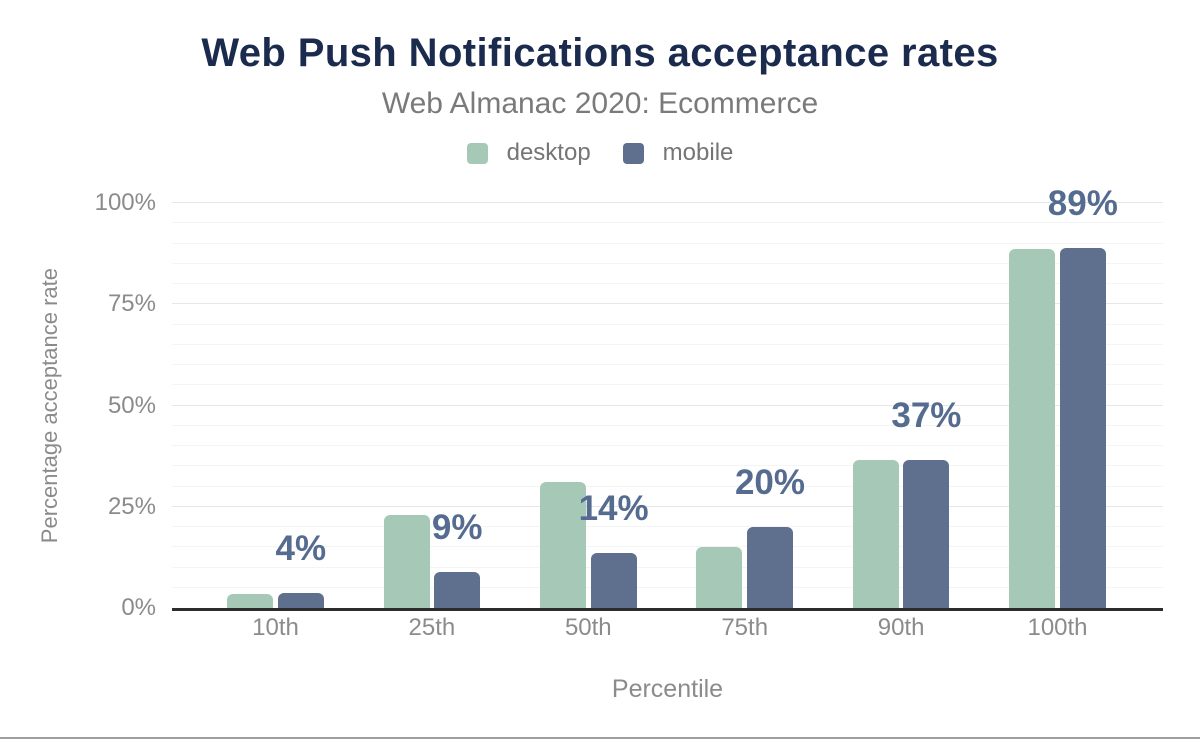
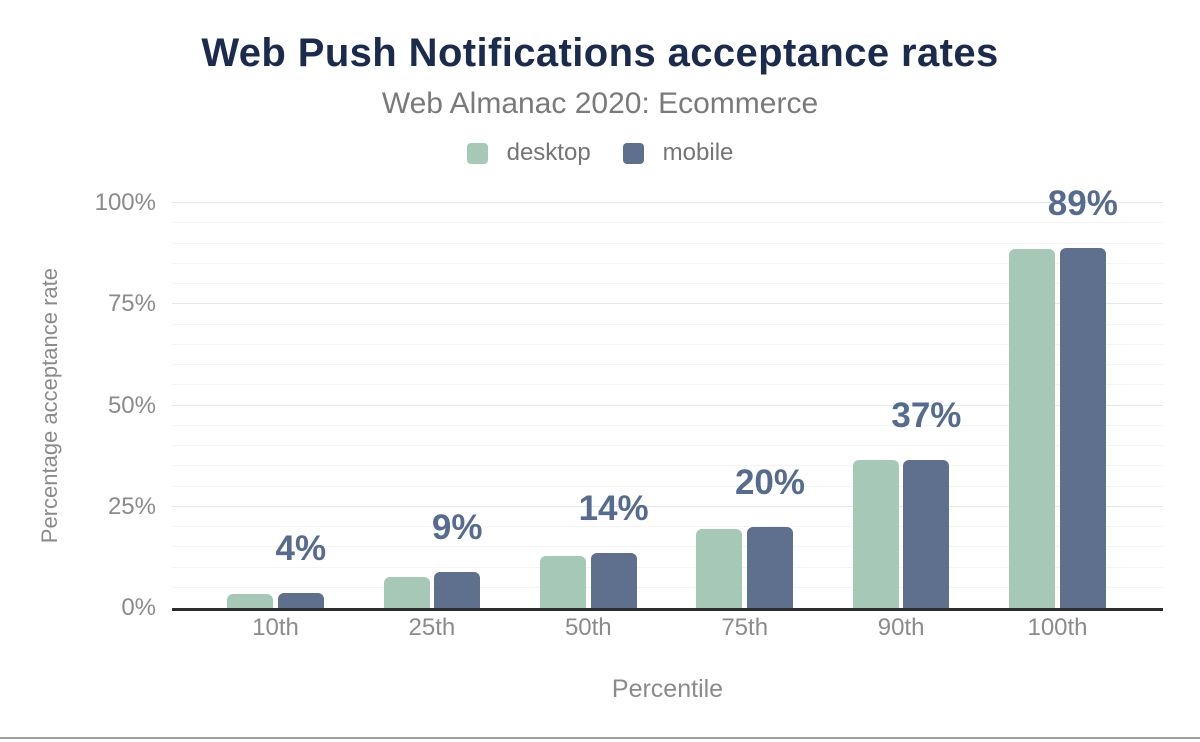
desktop/25th: 23% -> 8%
desktop/50th: 31% -> 13%
desktop/75th: 15% -> 19%
